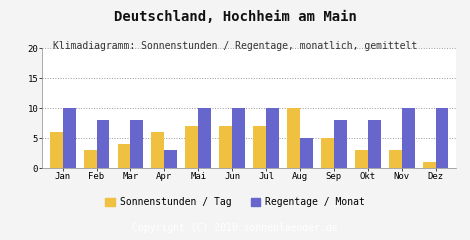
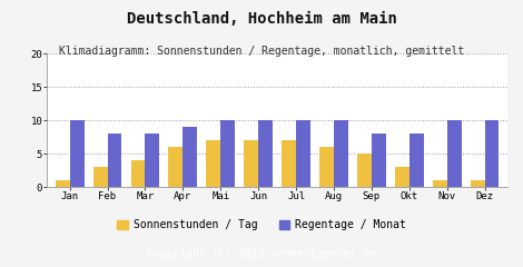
Sonnenstunden / Tag/Jan: 6 -> 1
Regentage / Monat/Apr: 3 -> 9
Sonnenstunden / Tag/Aug: 10 -> 6
Regentage / Monat/Aug: 5 -> 10
Sonnenstunden / Tag/Nov: 3 -> 1
